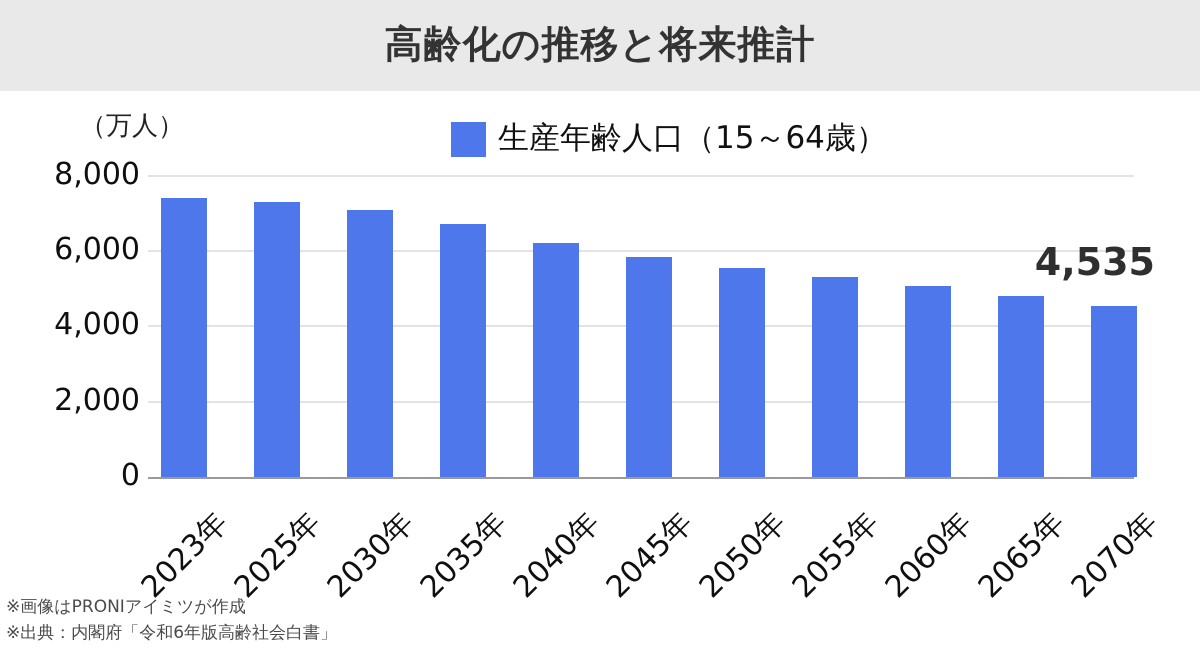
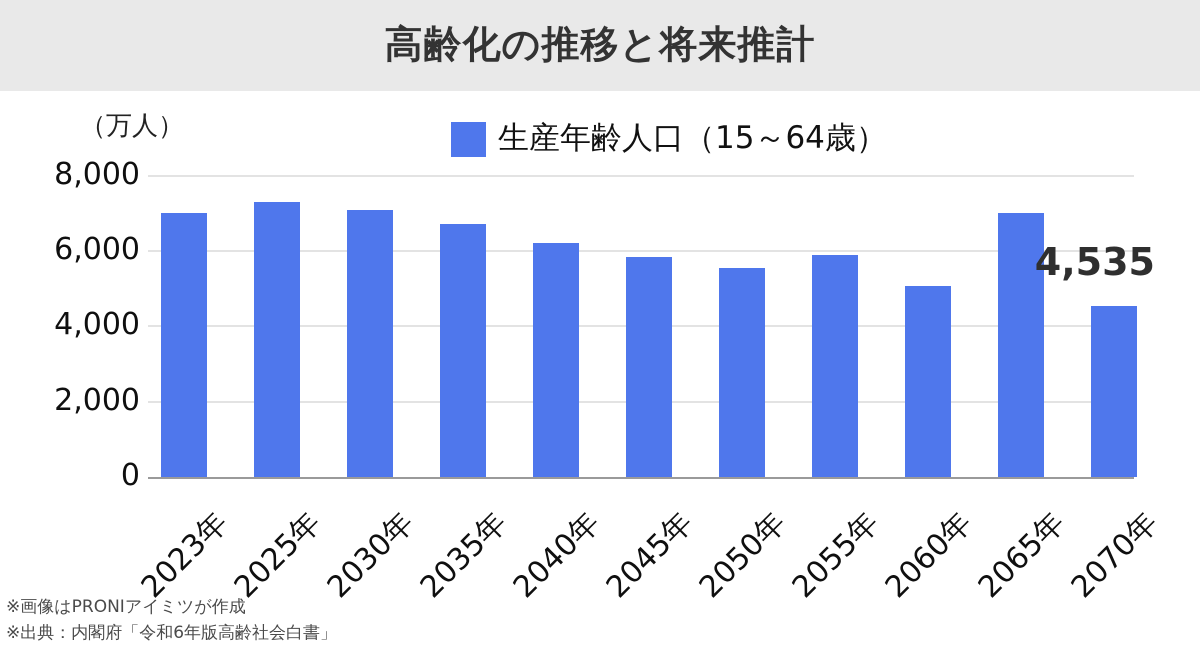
2023年: 7400 -> 7000
2055年: 5300 -> 5900
2065年: 4800 -> 7000
